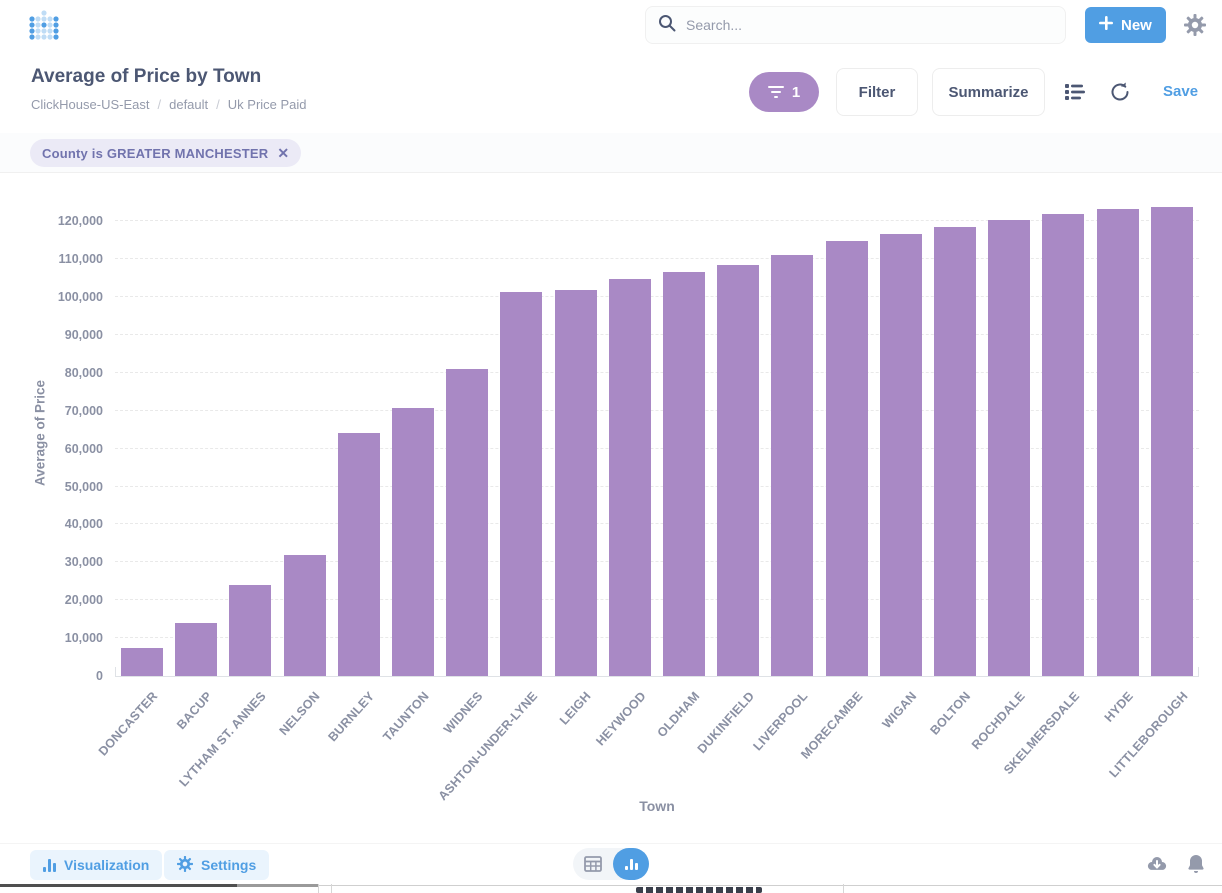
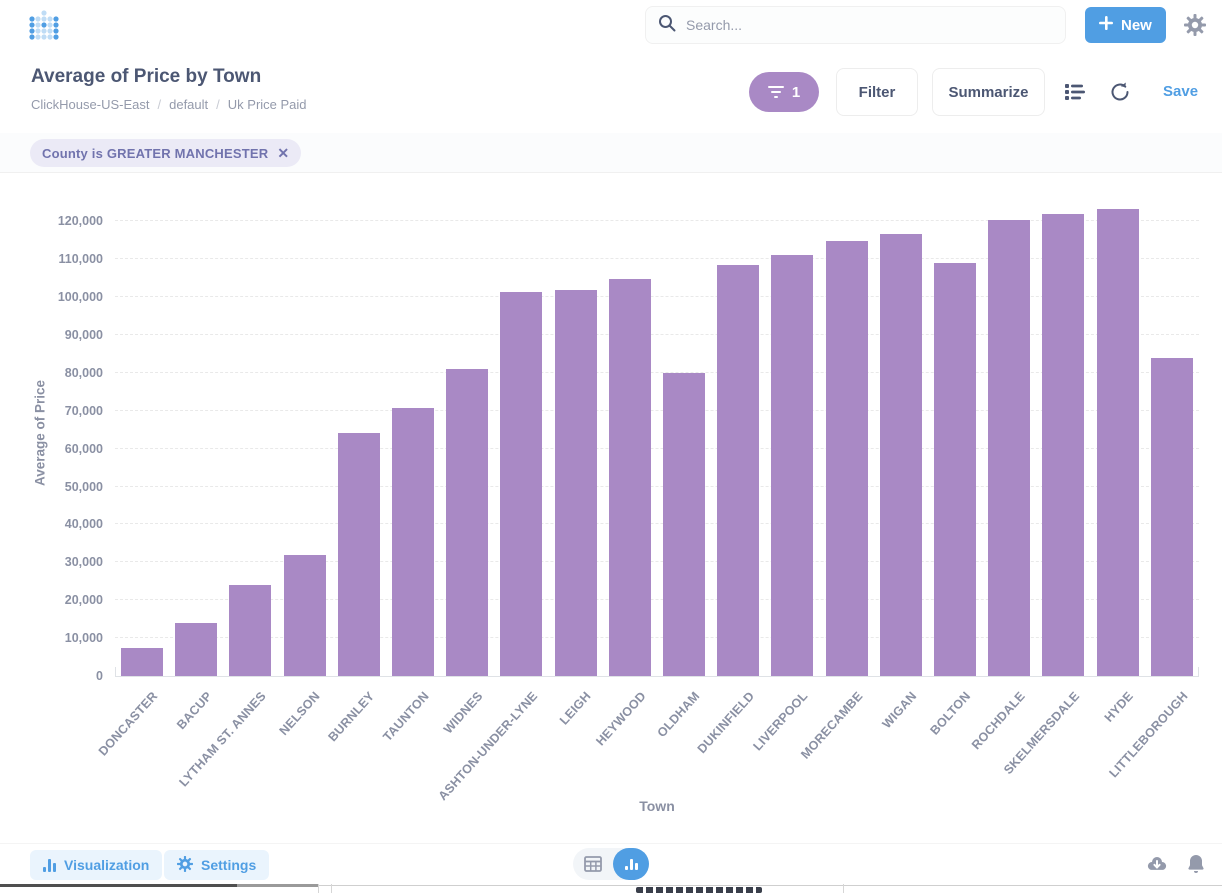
OLDHAM: 107000 -> 80000
BOLTON: 118000 -> 109000
LITTLEBOROUGH: 124000 -> 84000
